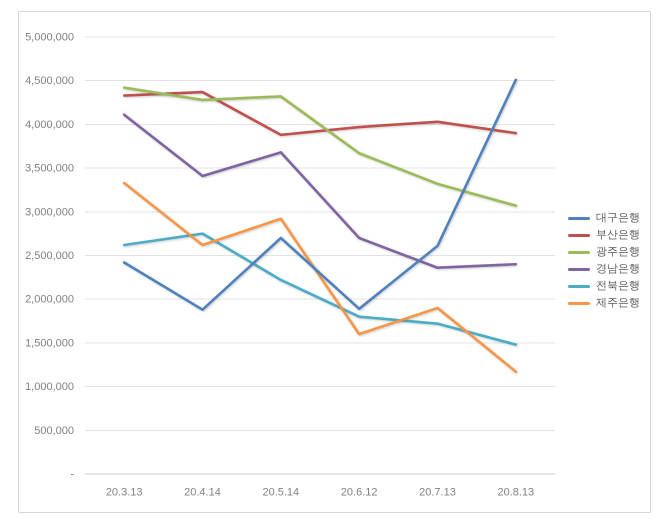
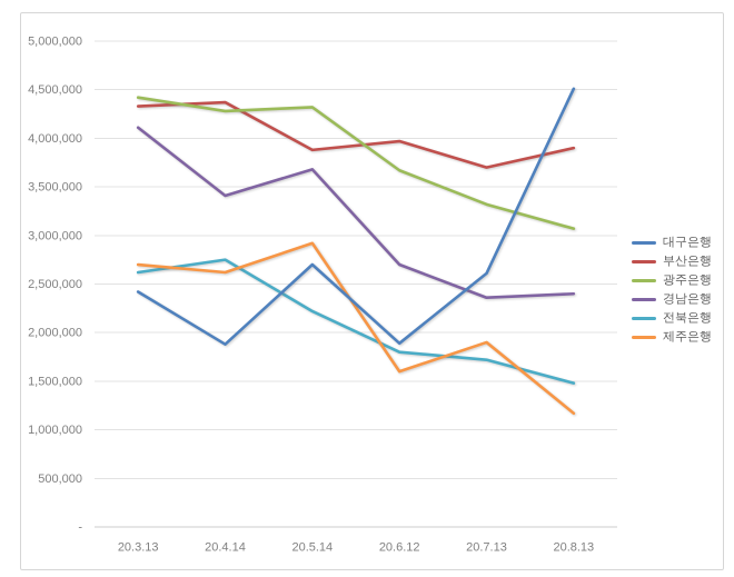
제주은행/20.3.13: 3300000 -> 2700000
부산은행/20.7.13: 4000000 -> 3700000
